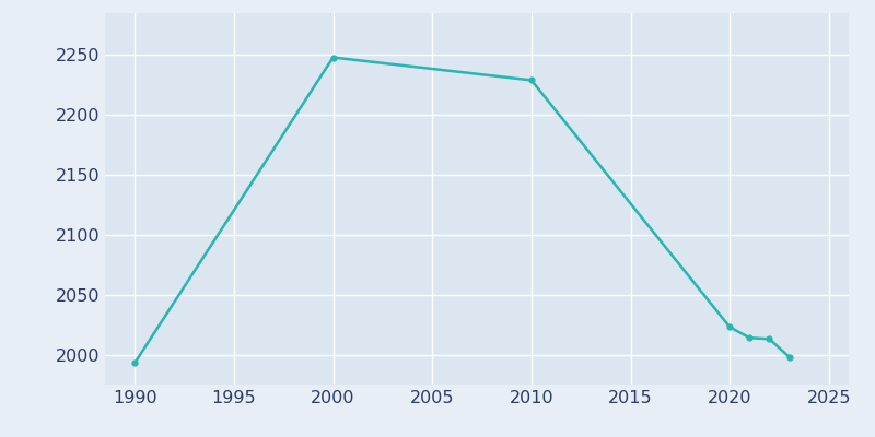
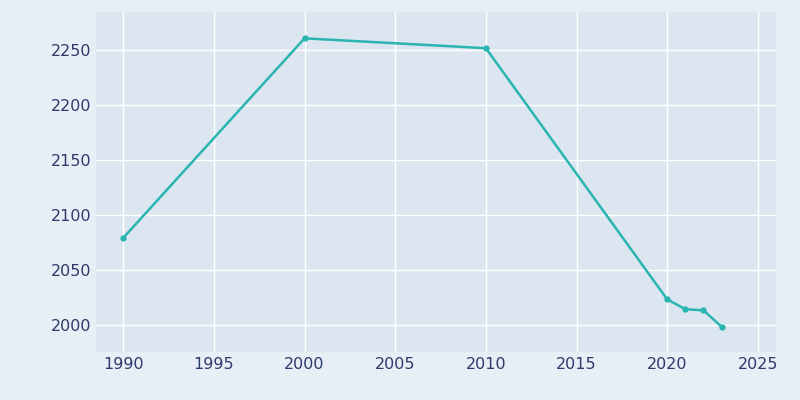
1990: 1993 -> 2079
2000: 2248 -> 2261
2010: 2229 -> 2252
